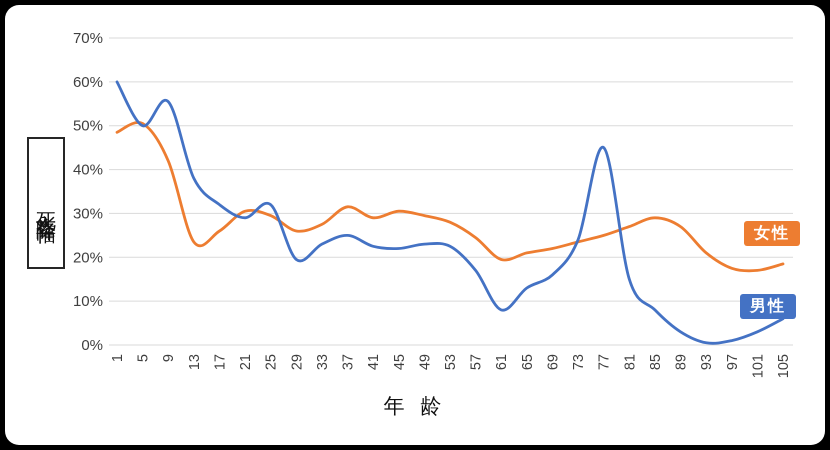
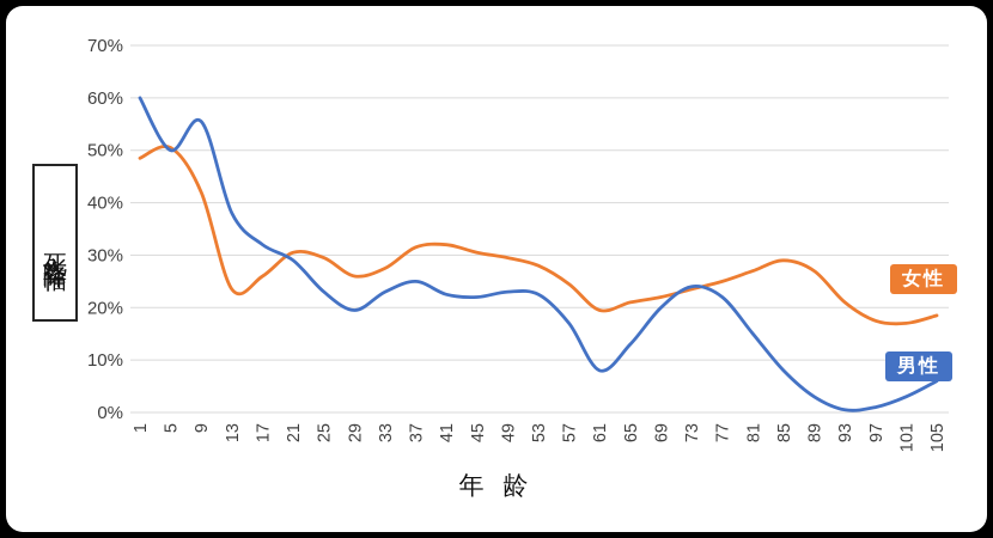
男性/25: 32% -> 23%
女性/41: 29% -> 32%
男性/69: 16% -> 20%
男性/77: 45% -> 22%
